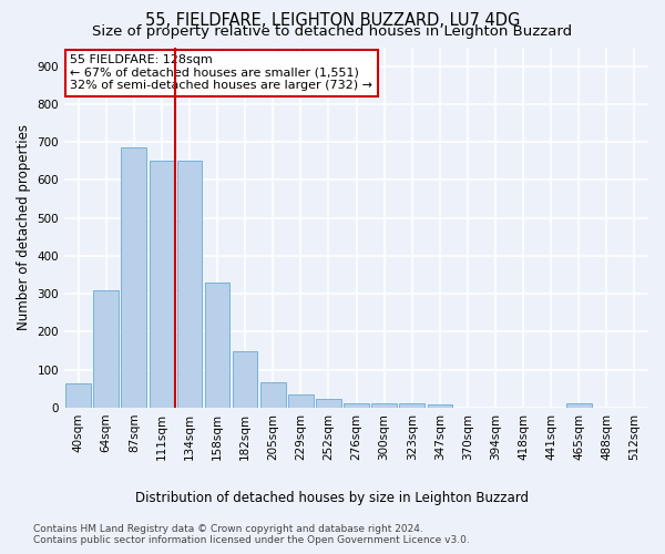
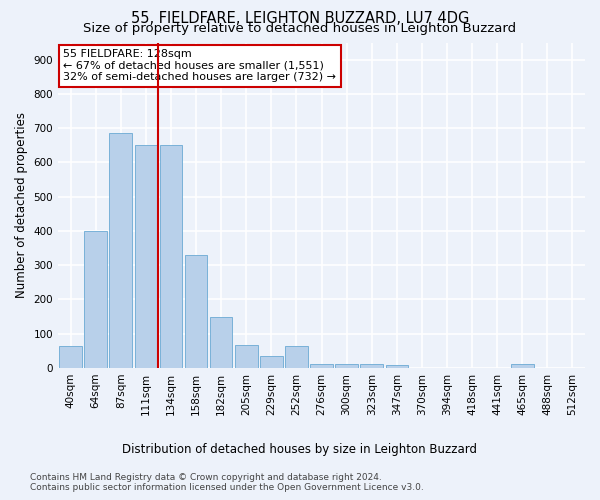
64sqm: 310 -> 400
252sqm: 22 -> 65
